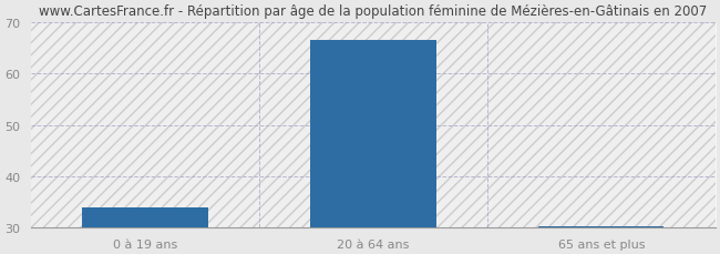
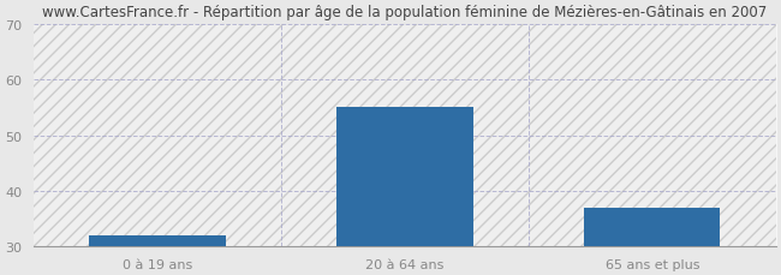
0 à 19 ans: 34.0 -> 32.0
20 à 64 ans: 66.5 -> 55.0
65 ans et plus: 30.3 -> 37.0
